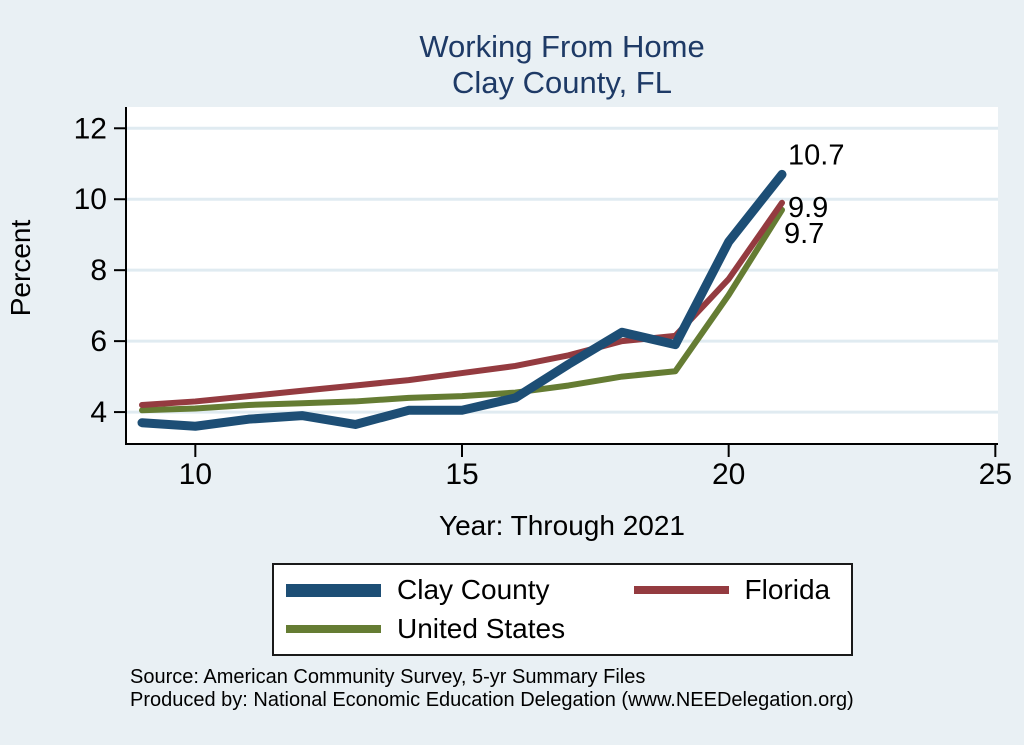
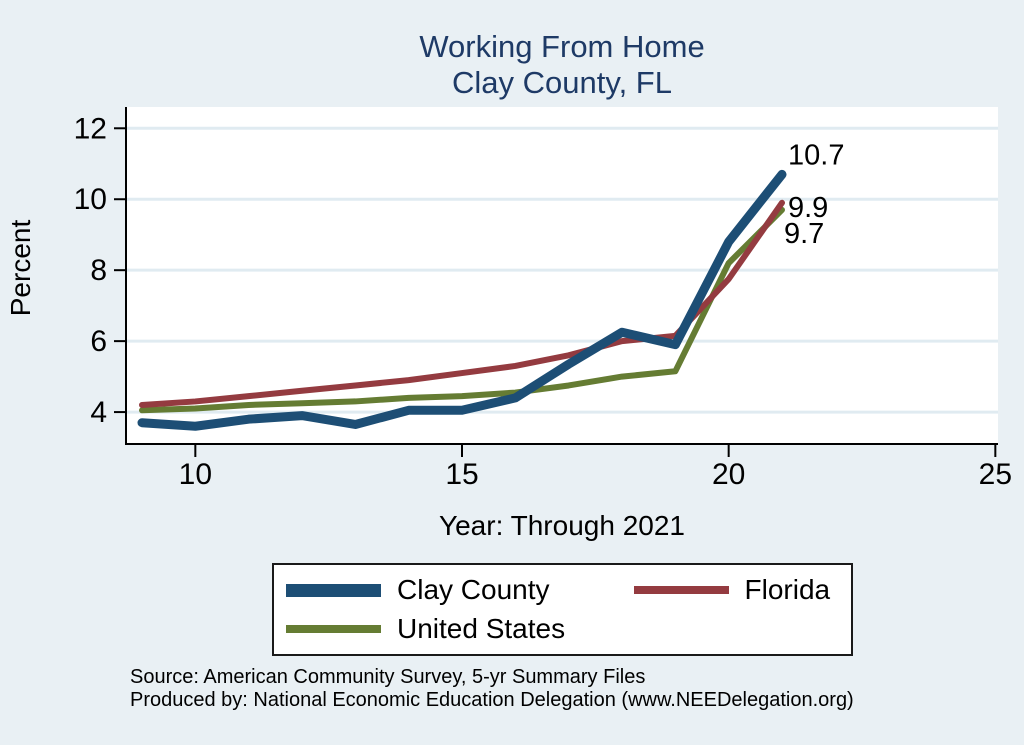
United States/20: 7.3 -> 8.2
